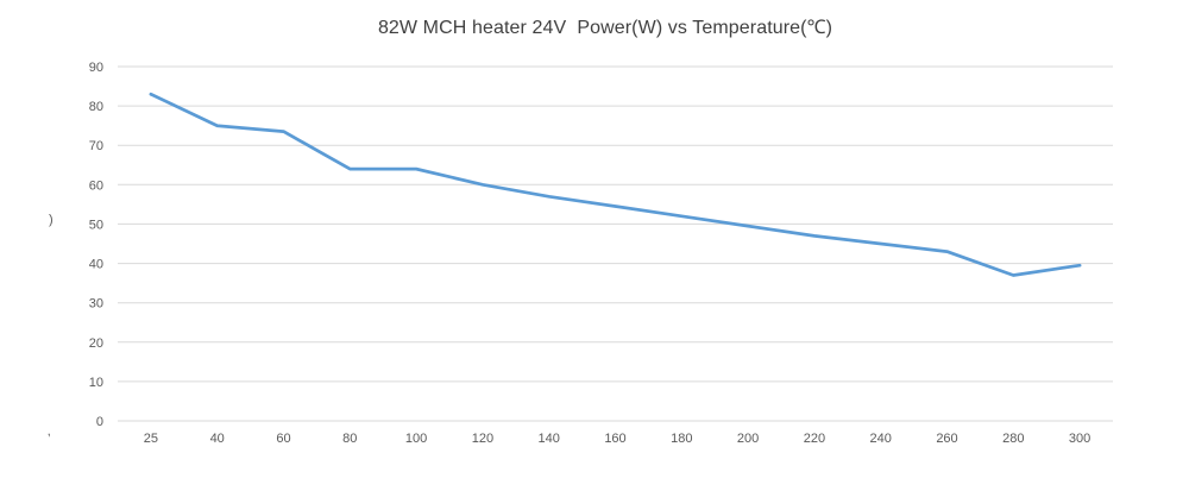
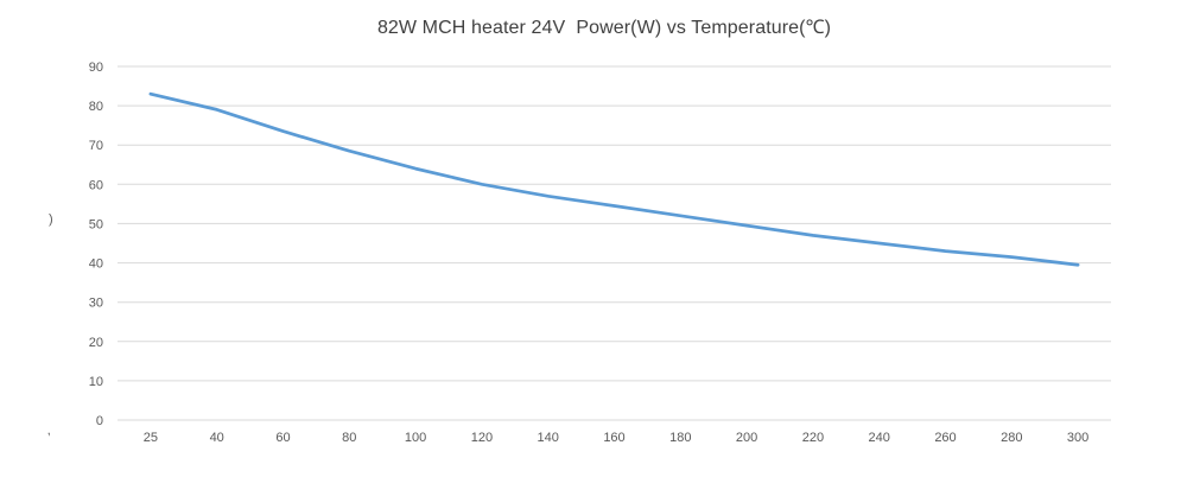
40: 75 -> 79
80: 64 -> 68
280: 37 -> 42
